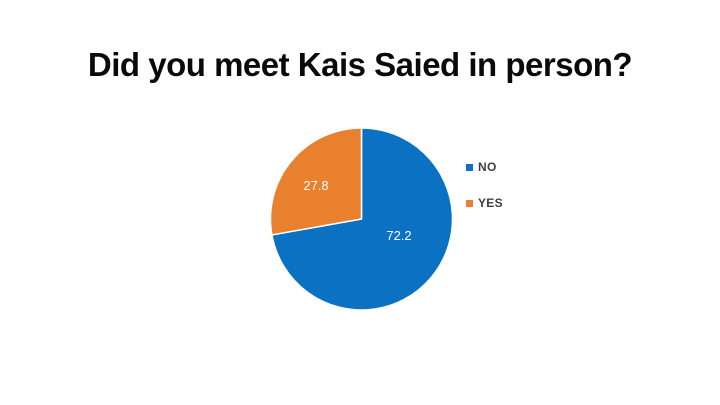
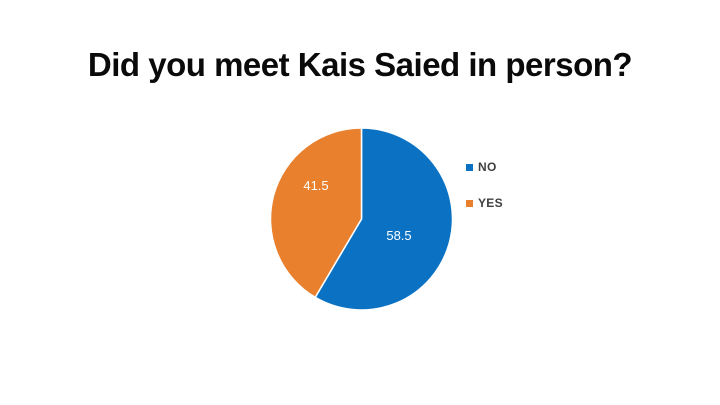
NO: 72.2 -> 58.5
YES: 27.8 -> 41.5
